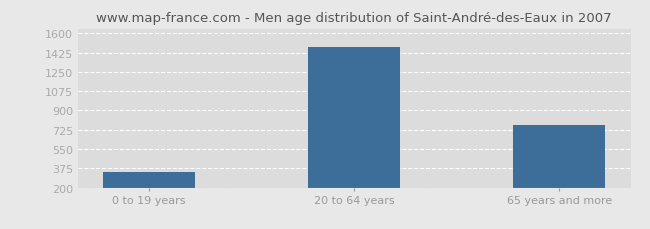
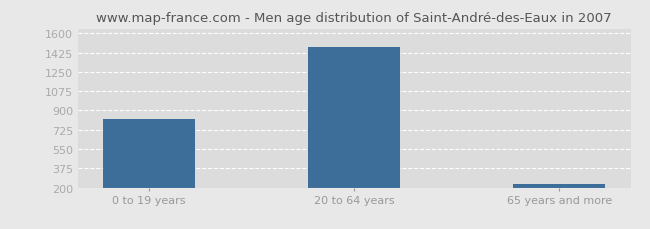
0 to 19 years: 340 -> 820
65 years and more: 770 -> 230
